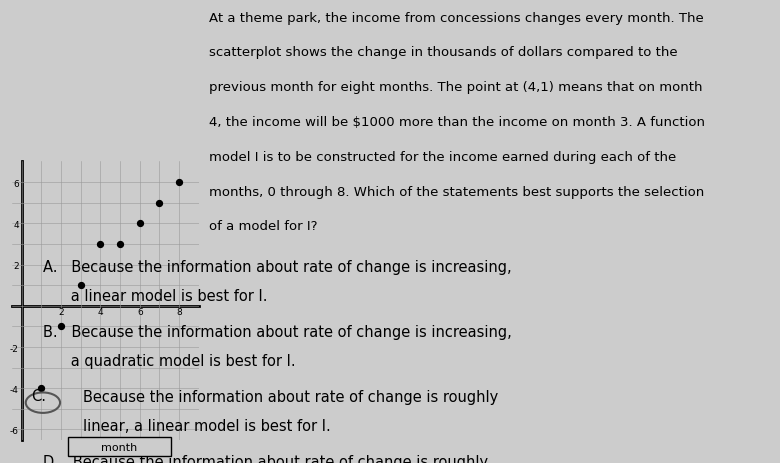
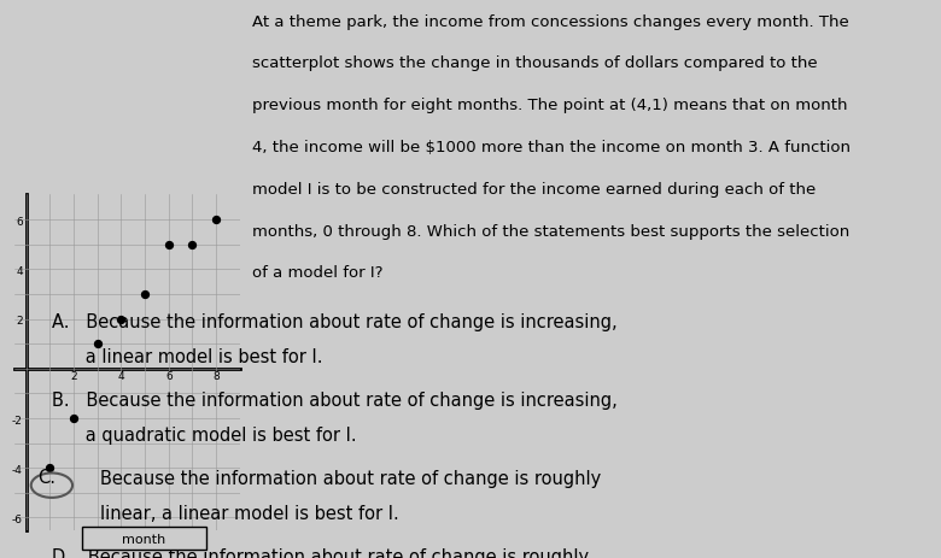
2: -1 -> -2
4: 3 -> 2
6: 4 -> 5
